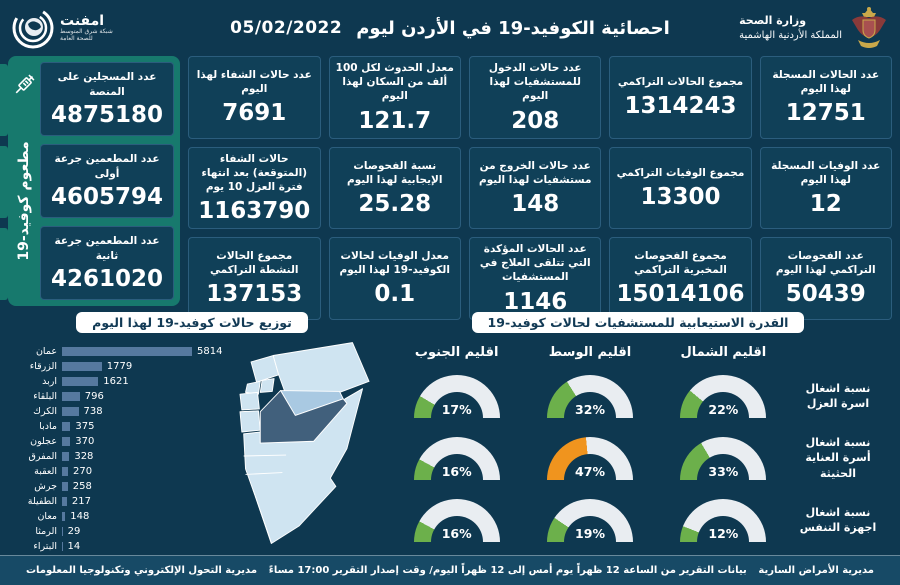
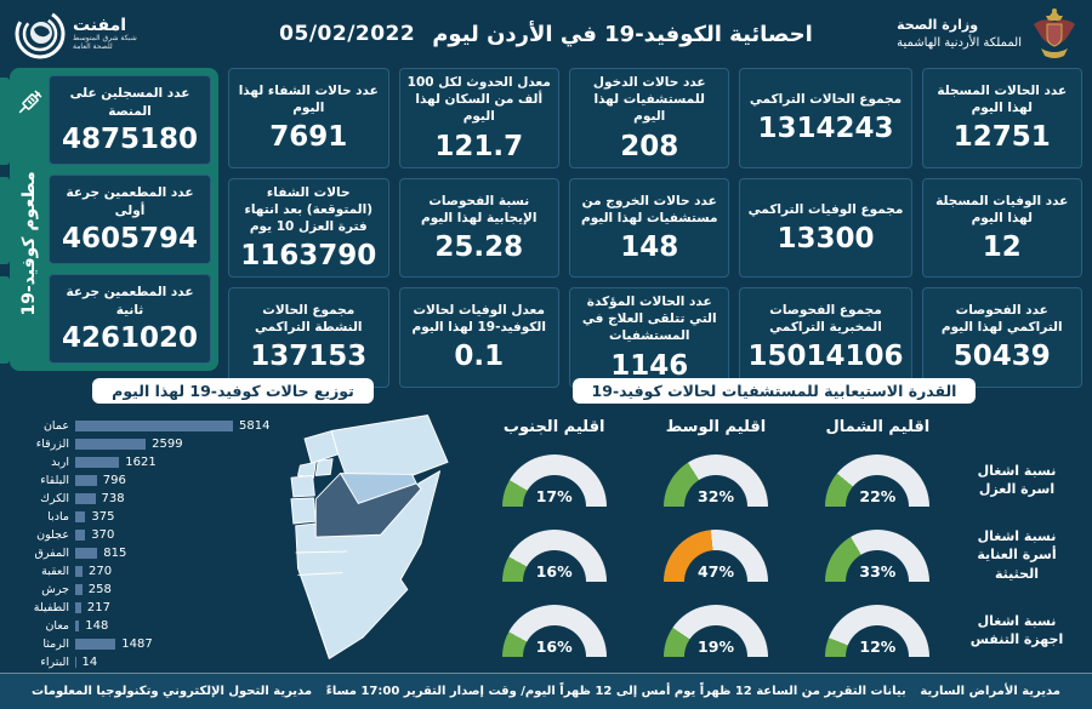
توزيع حالات كوفيد-19 لهذا اليوم/الزرقاء: 1779 -> 2599
توزيع حالات كوفيد-19 لهذا اليوم/المفرق: 328 -> 815
توزيع حالات كوفيد-19 لهذا اليوم/الرمثا: 29 -> 1487
